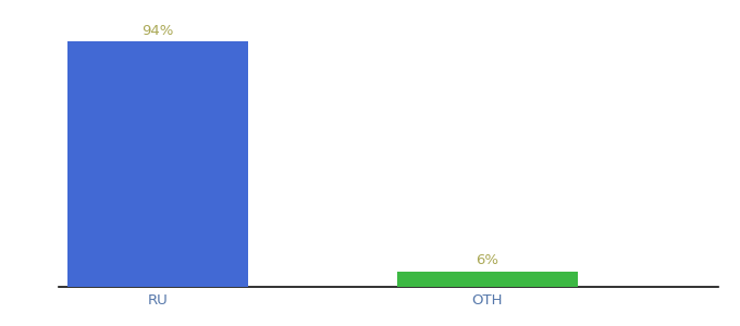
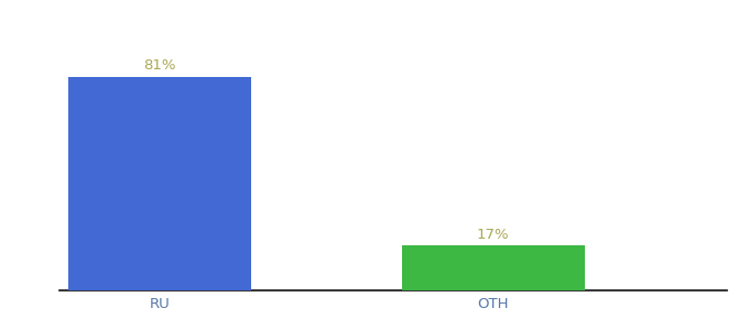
RU: 94% -> 81%
OTH: 6% -> 17%
